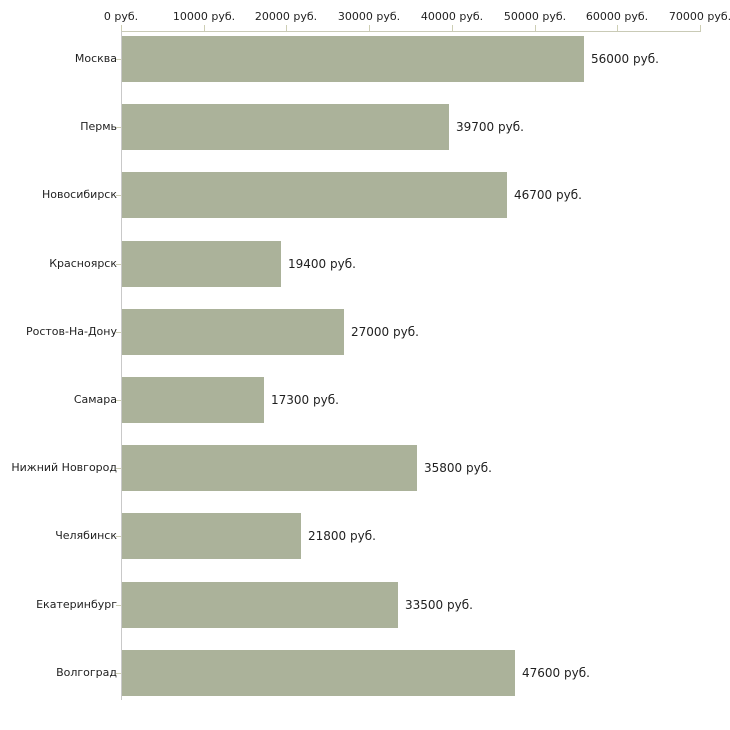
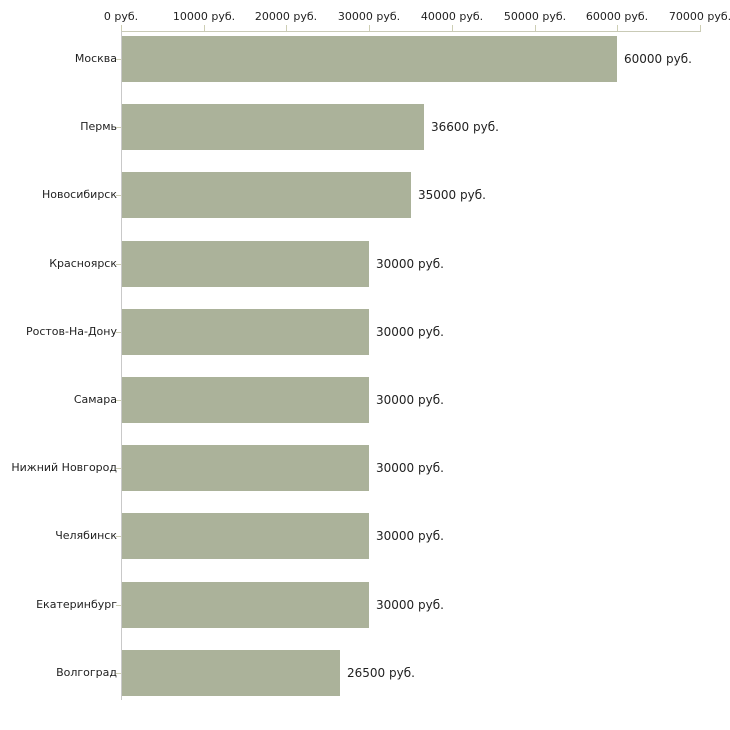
Москва: 56000 -> 60000
Пермь: 39700 -> 36600
Новосибирск: 46700 -> 35000
Красноярск: 19400 -> 30000
Ростов-На-Дону: 27000 -> 30000
Самара: 17300 -> 30000
Нижний Новгород: 35800 -> 30000
Челябинск: 21800 -> 30000
Екатеринбург: 33500 -> 30000
Волгоград: 47600 -> 26500
